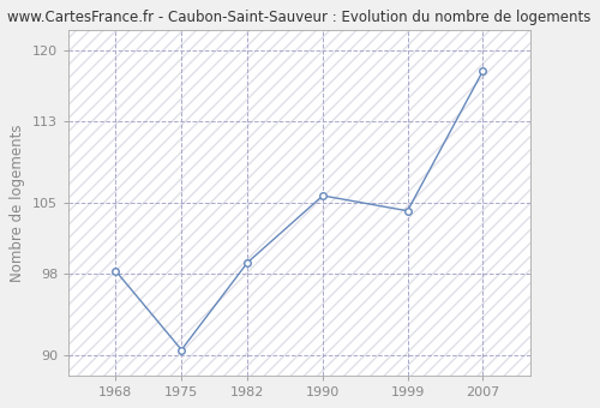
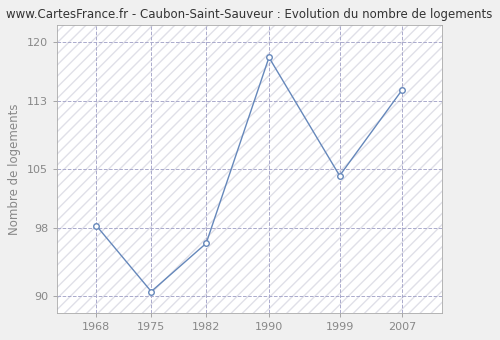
1982: 99.1 -> 96.2
1990: 105.7 -> 118.2
2007: 118.0 -> 114.4
